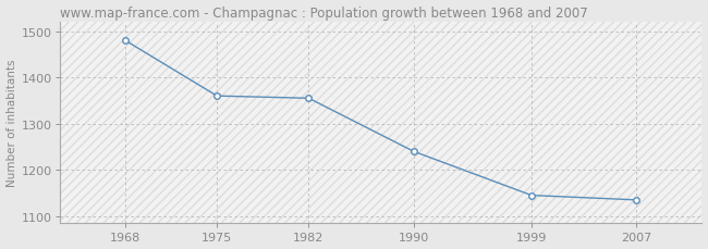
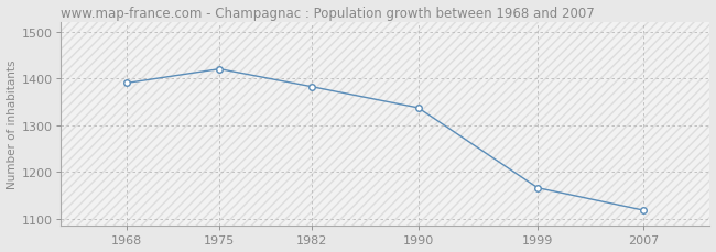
1968: 1480 -> 1390
1975: 1360 -> 1420
1982: 1355 -> 1382
1990: 1240 -> 1337
1999: 1145 -> 1166
2007: 1135 -> 1118
